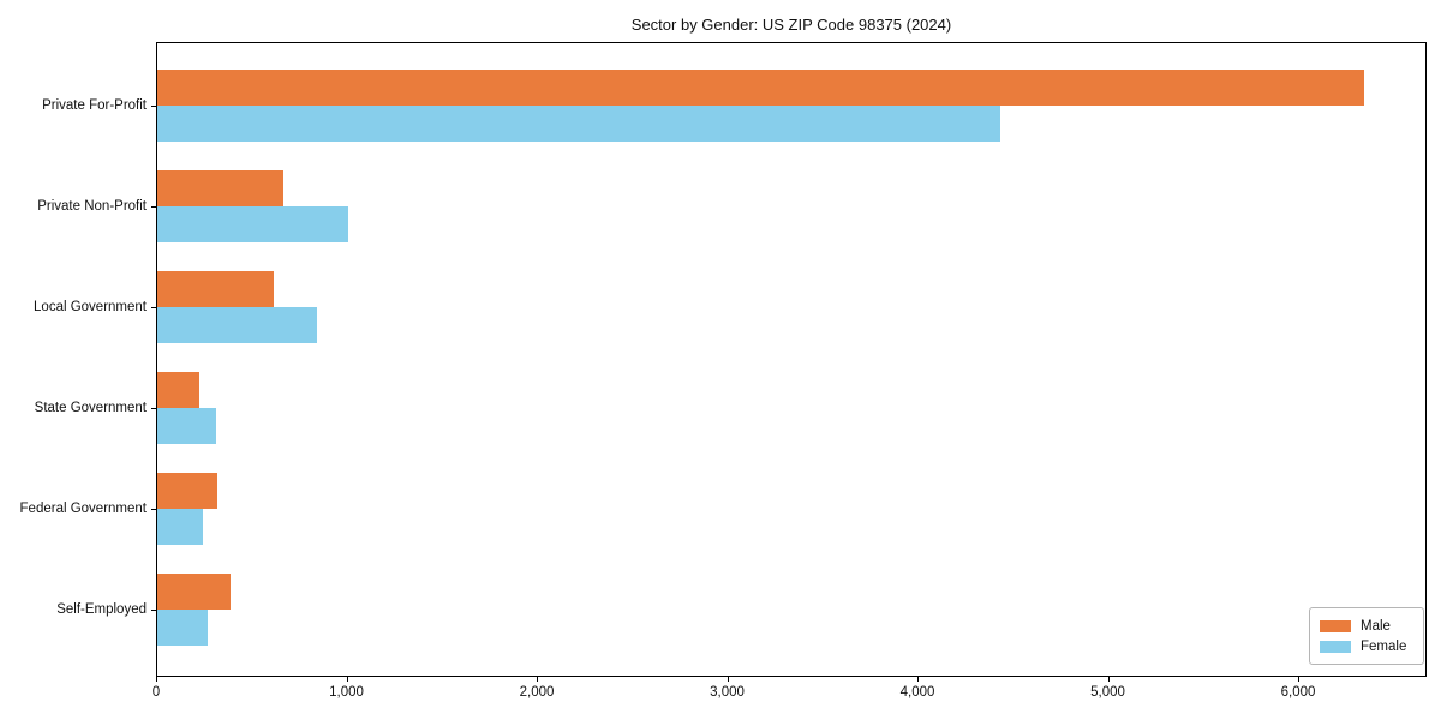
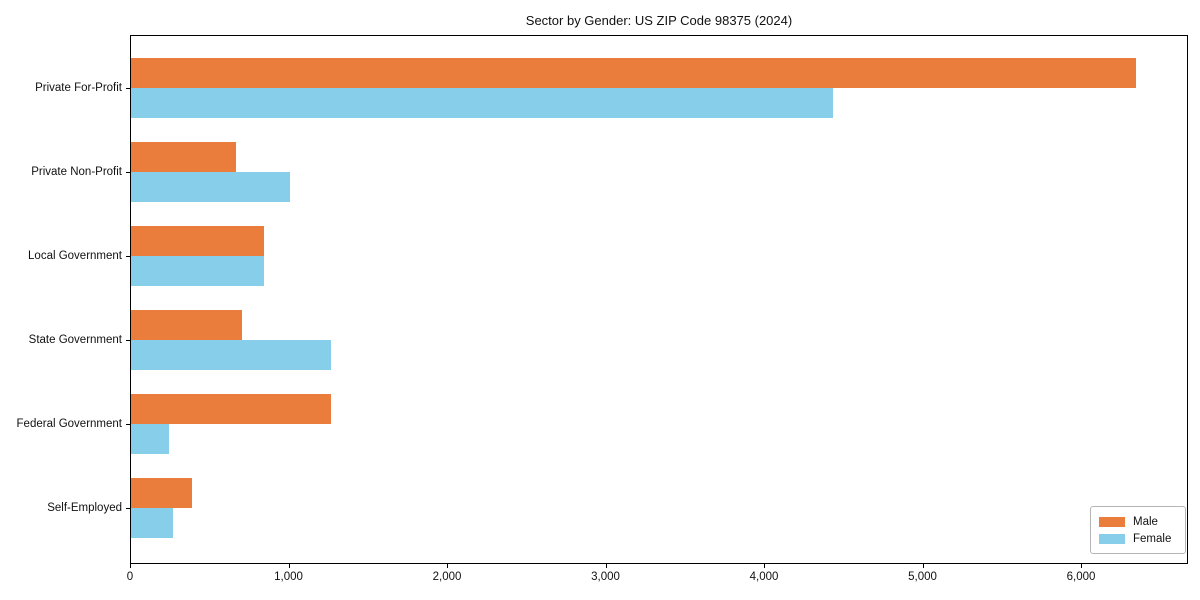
Male/Local Government: 610 -> 840
Male/State Government: 220 -> 700
Female/State Government: 310 -> 1260
Male/Federal Government: 320 -> 1260
